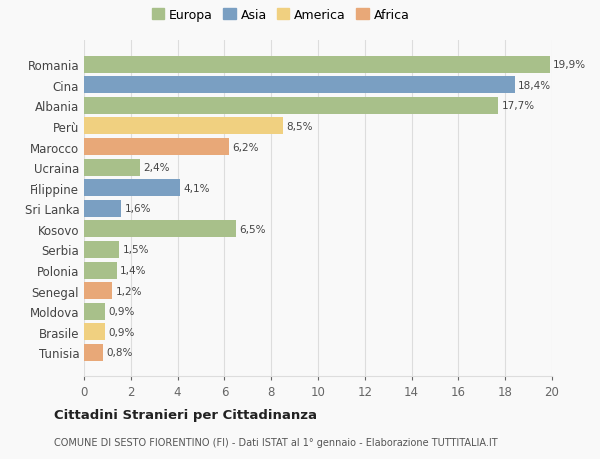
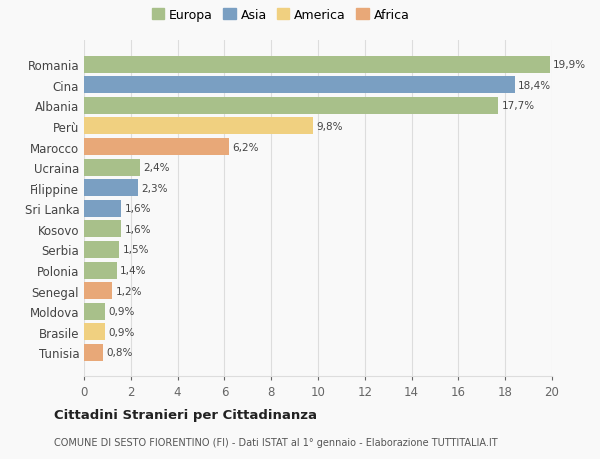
Perù: 8,5% -> 9,8%
Filippine: 4,1% -> 2,3%
Kosovo: 6,5% -> 1,6%
